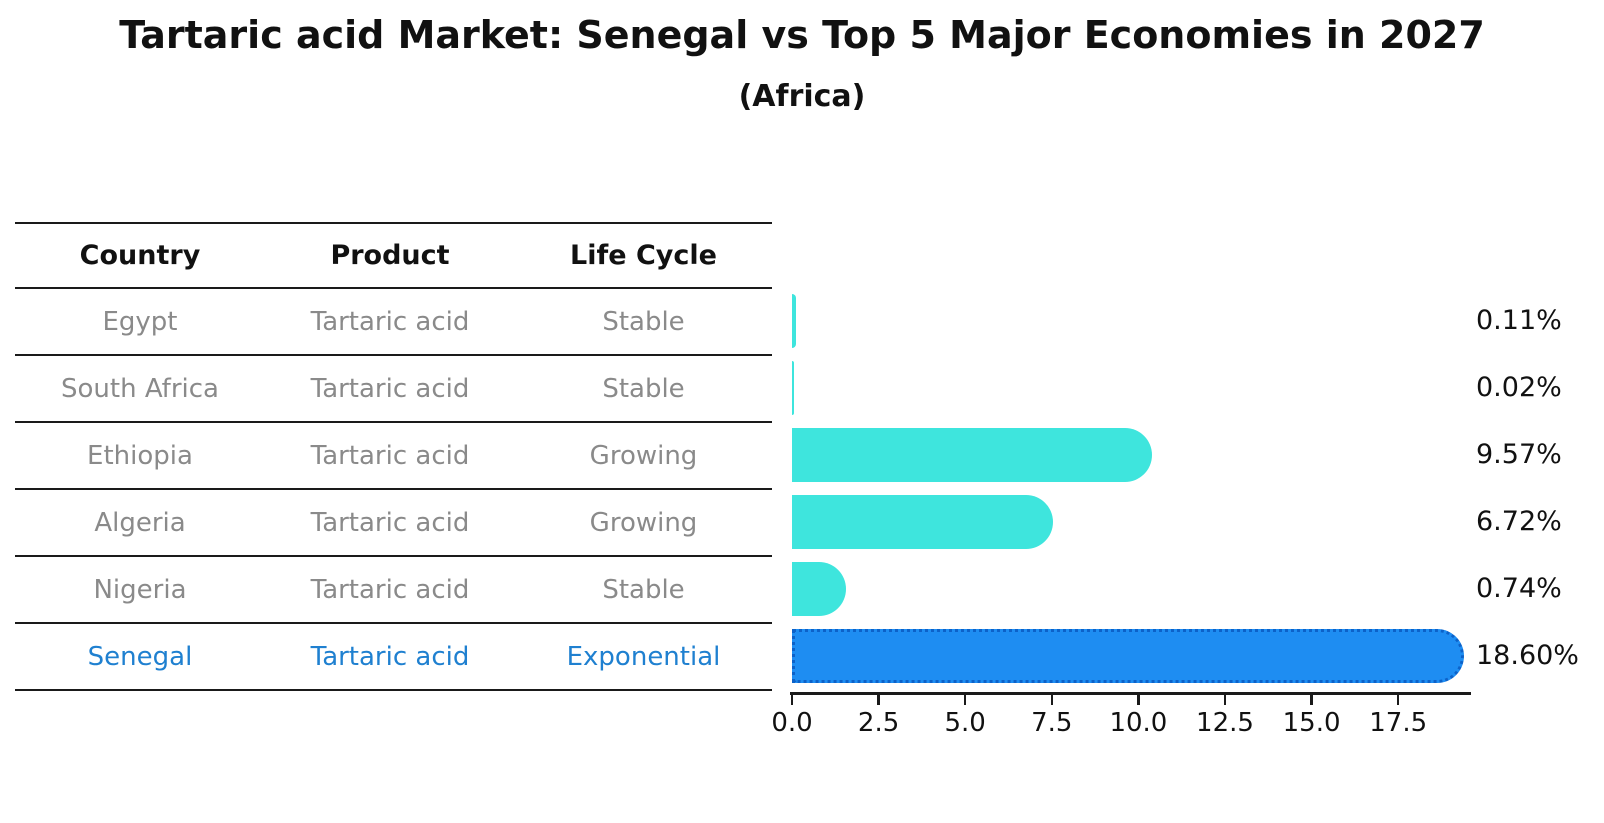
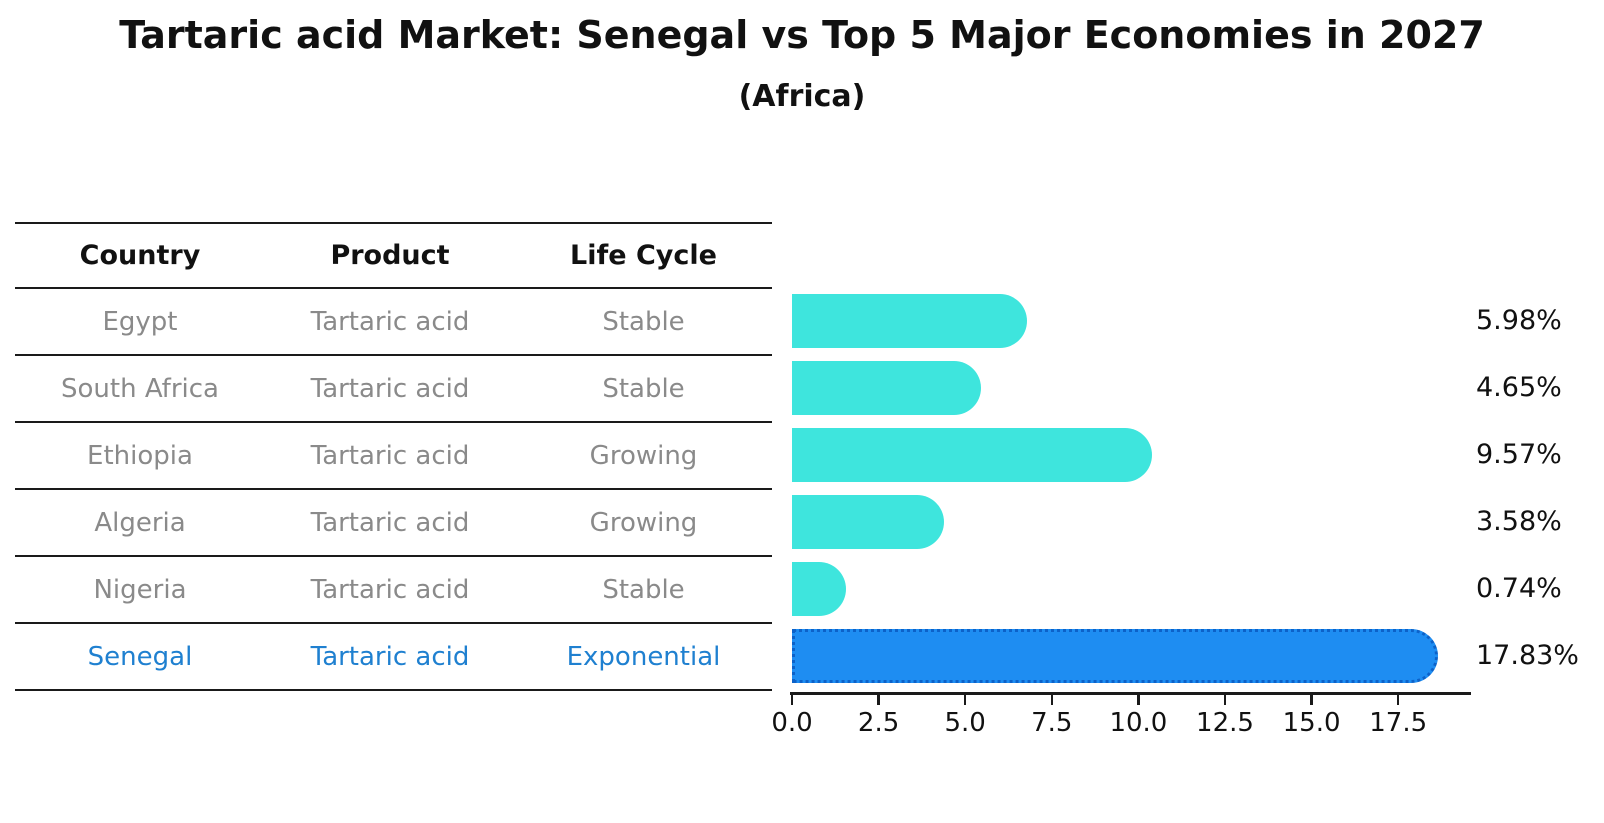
Egypt: 0.11% -> 5.98%
South Africa: 0.02% -> 4.65%
Algeria: 6.72% -> 3.58%
Senegal: 18.60% -> 17.83%
